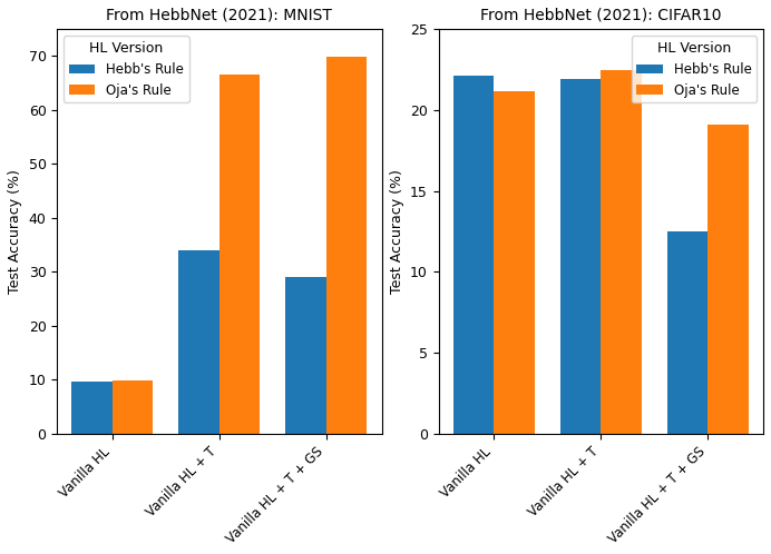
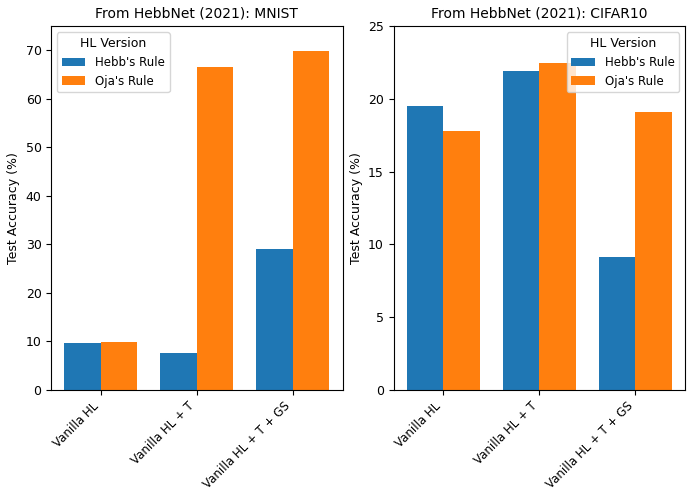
From HebbNet (2021): MNIST/Hebb's Rule/Vanilla HL + T: 34.0 -> 7.5
From HebbNet (2021): CIFAR10/Hebb's Rule/Vanilla HL: 22.1 -> 19.5
From HebbNet (2021): CIFAR10/Oja's Rule/Vanilla HL: 21.2 -> 17.8
From HebbNet (2021): CIFAR10/Hebb's Rule/Vanilla HL + T + GS: 12.5 -> 9.1
